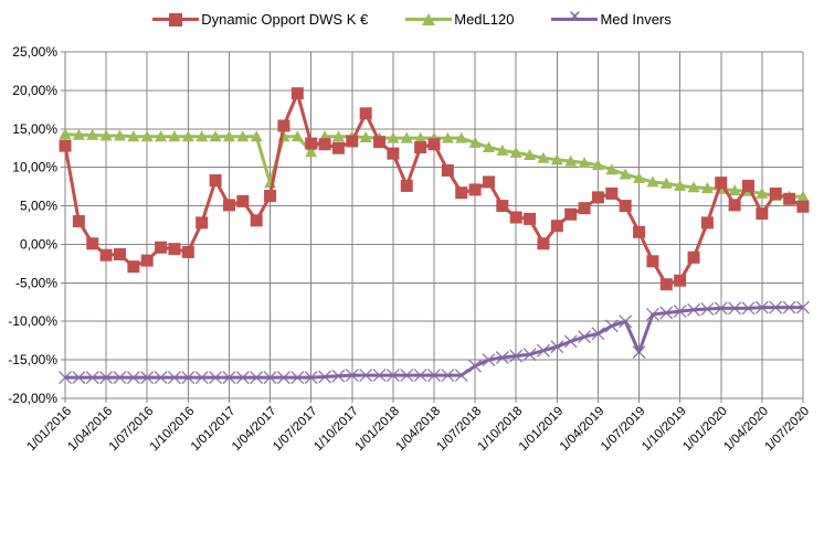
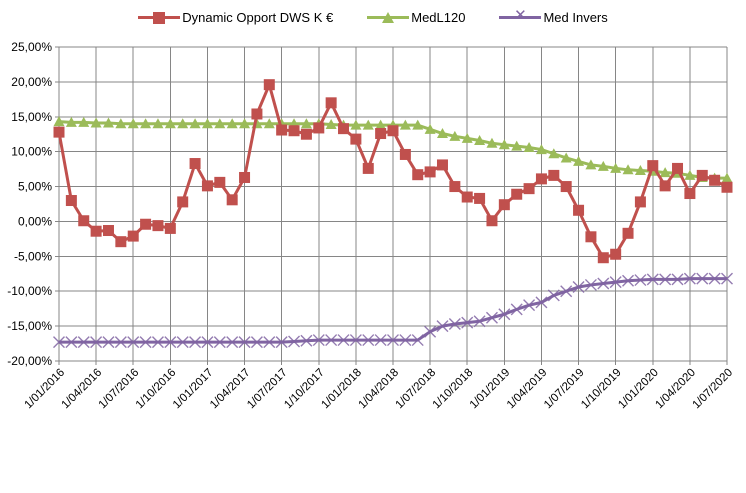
MedL120/1/04/2017: 8% -> 14%
MedL120/1/07/2017: 12% -> 14%
Med Invers/1/07/2019: -14% -> -9%
